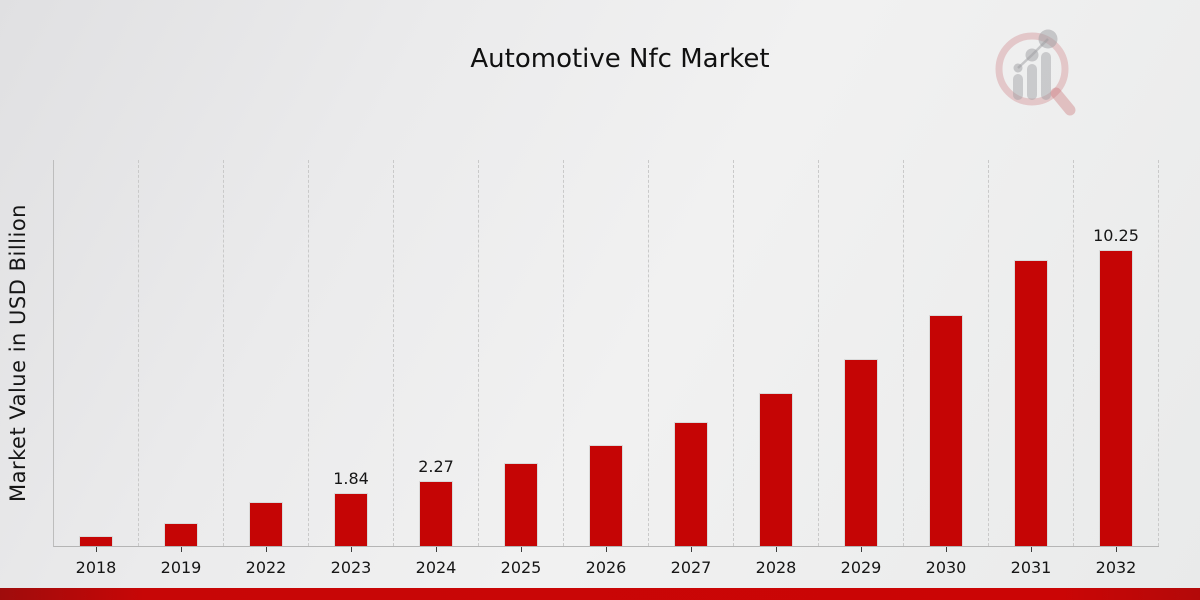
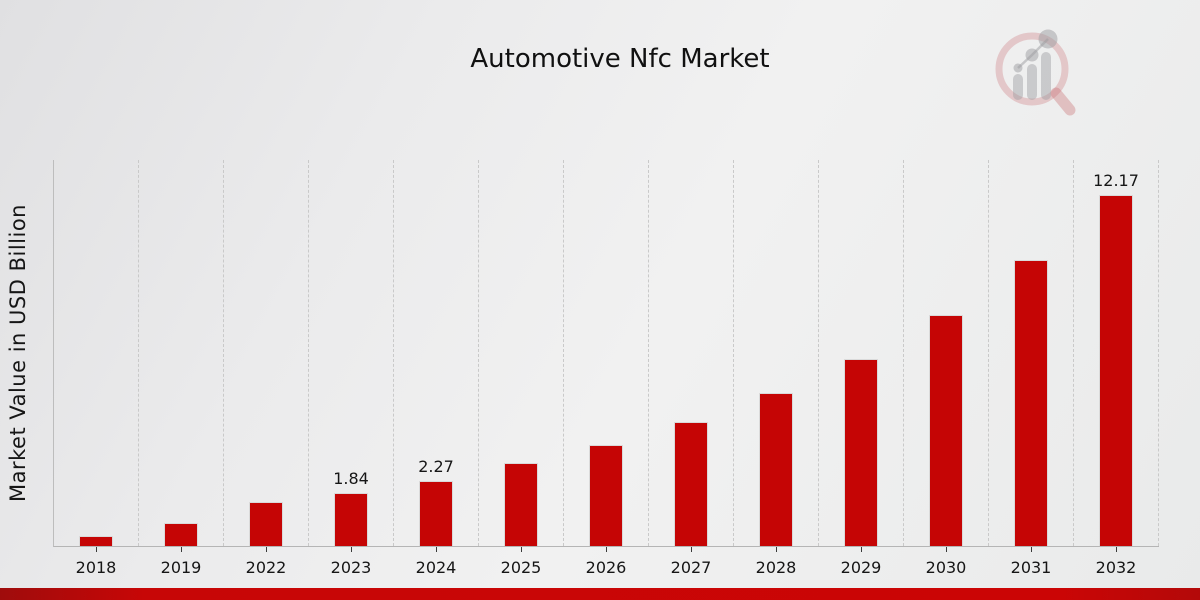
2032: 10.25 -> 12.17
